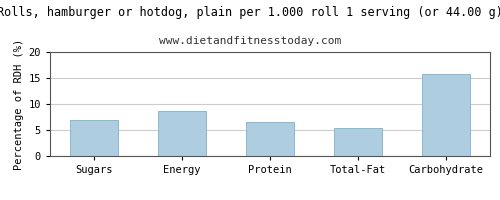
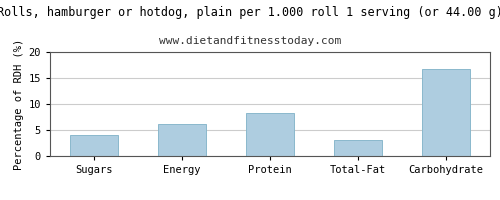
Sugars: 7.0 -> 4.0
Energy: 8.6 -> 6.1
Protein: 6.6 -> 8.2
Total-Fat: 5.4 -> 3.1
Carbohydrate: 15.8 -> 16.8
